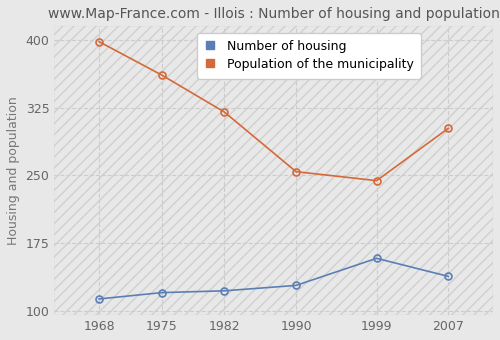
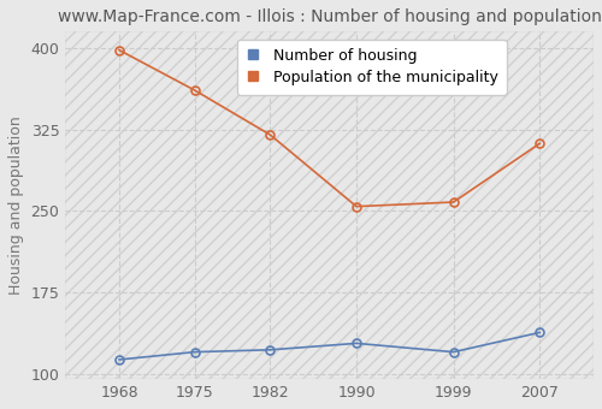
Number of housing/1999: 158 -> 120
Population of the municipality/1999: 244 -> 258
Population of the municipality/2007: 302 -> 312
